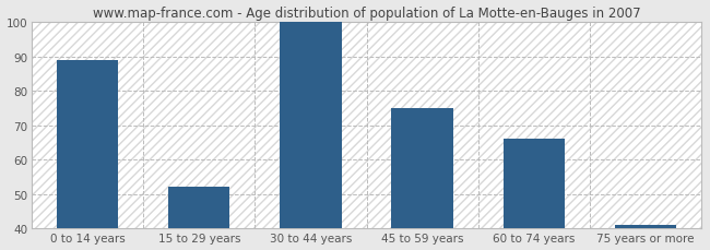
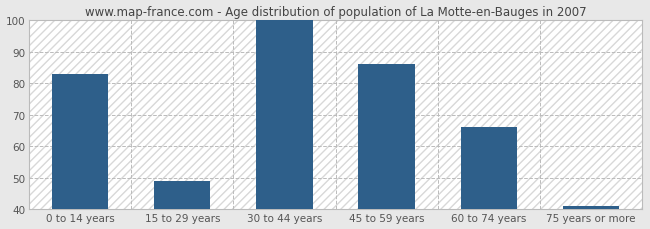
0 to 14 years: 89 -> 83
15 to 29 years: 52 -> 49
45 to 59 years: 75 -> 86
